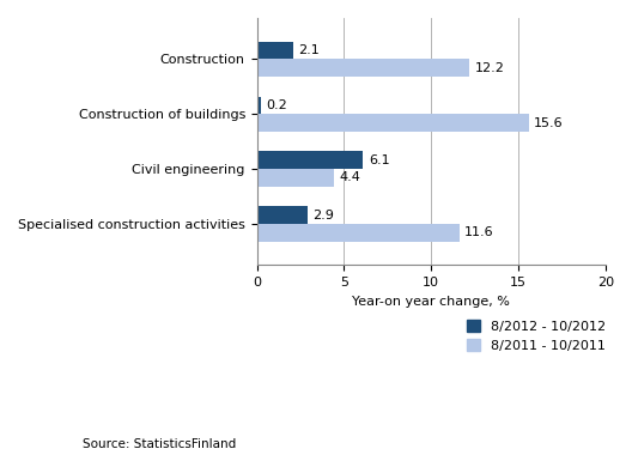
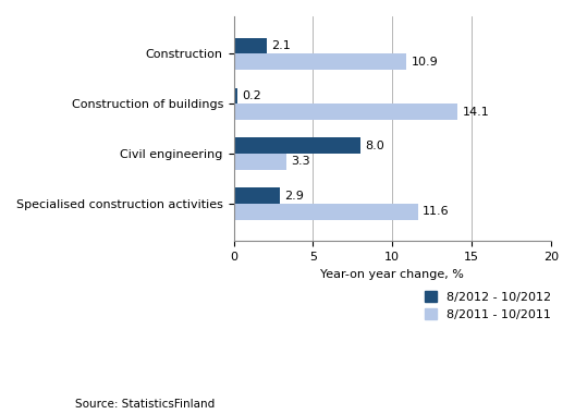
8/2011 - 10/2011/Construction: 12.2 -> 10.9
8/2011 - 10/2011/Construction of buildings: 15.6 -> 14.1
8/2012 - 10/2012/Civil engineering: 6.1 -> 8.0
8/2011 - 10/2011/Civil engineering: 4.4 -> 3.3
